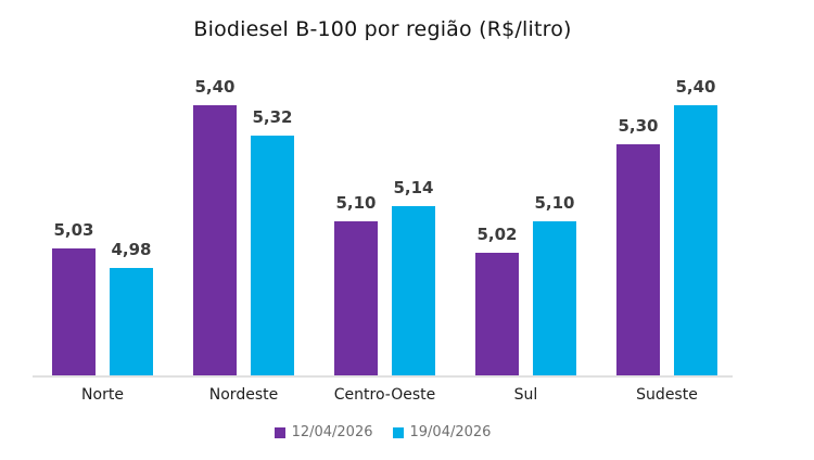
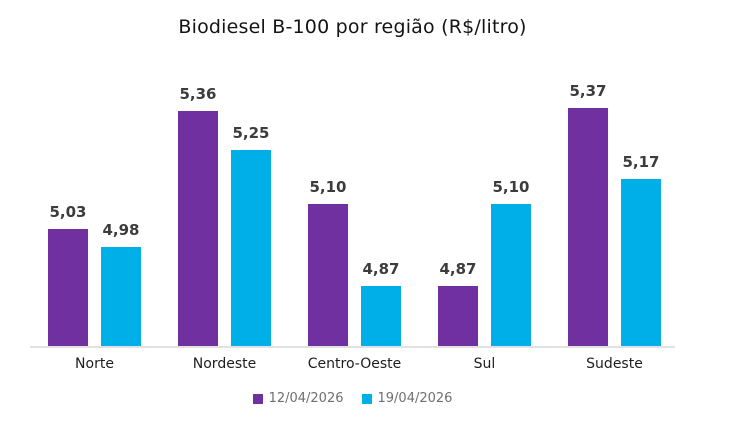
12/04/2026/Nordeste: 5,40 -> 5,36
19/04/2026/Nordeste: 5,32 -> 5,25
19/04/2026/Centro-Oeste: 5,14 -> 4,87
12/04/2026/Sul: 5,02 -> 4,87
12/04/2026/Sudeste: 5,30 -> 5,37
19/04/2026/Sudeste: 5,40 -> 5,17
